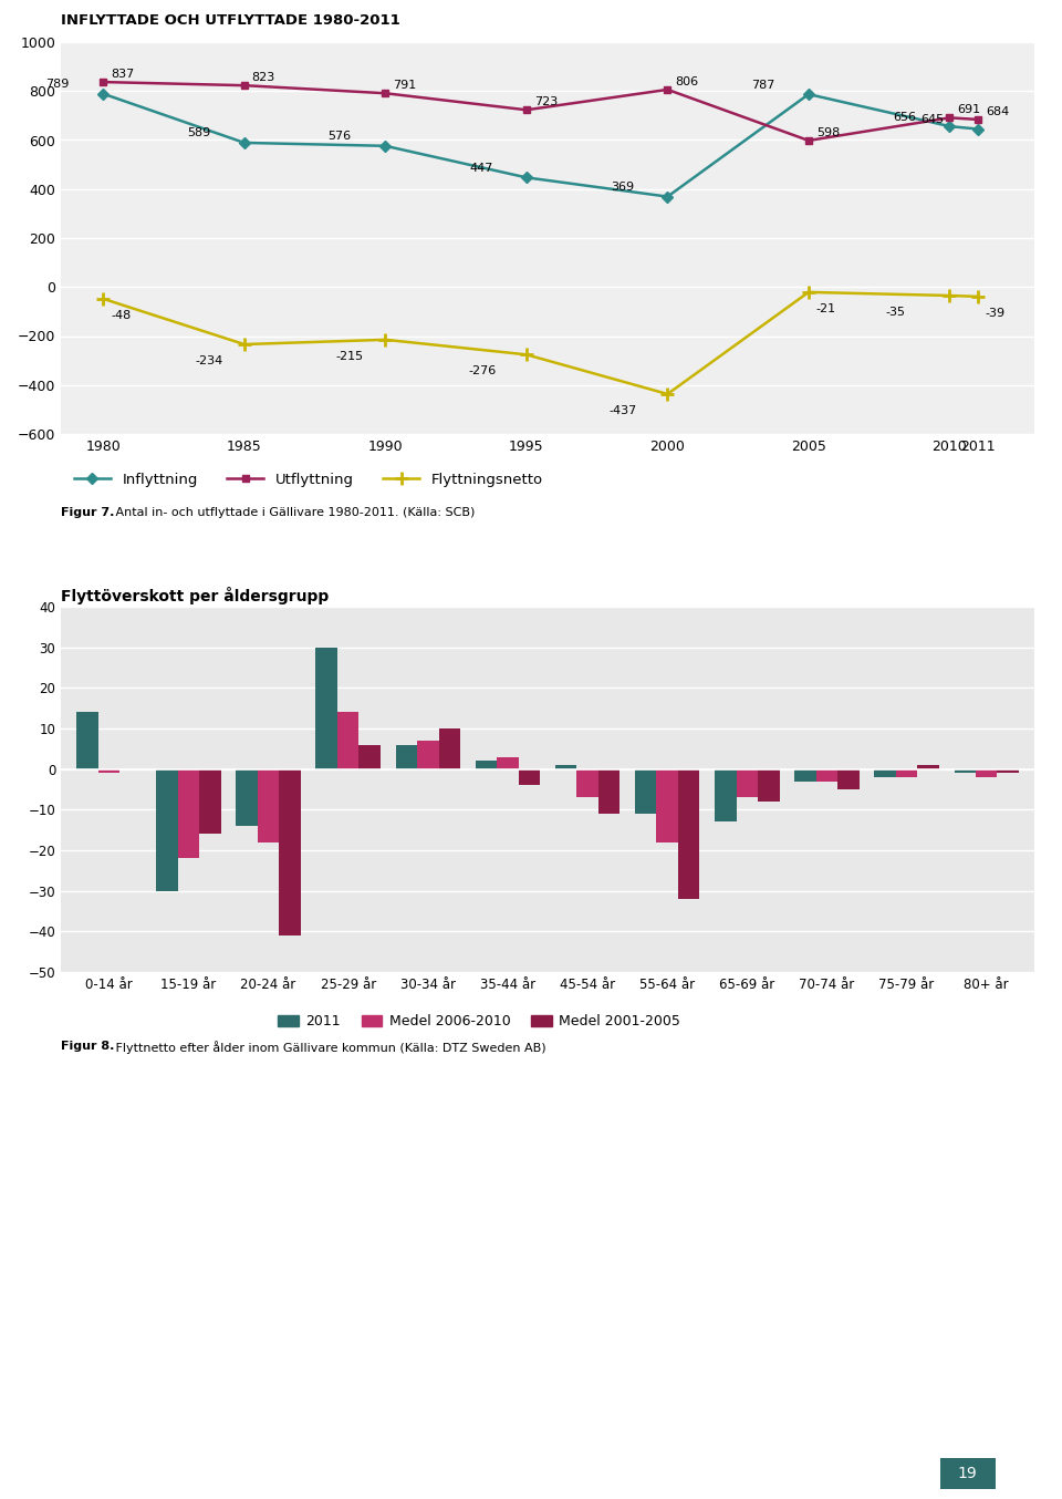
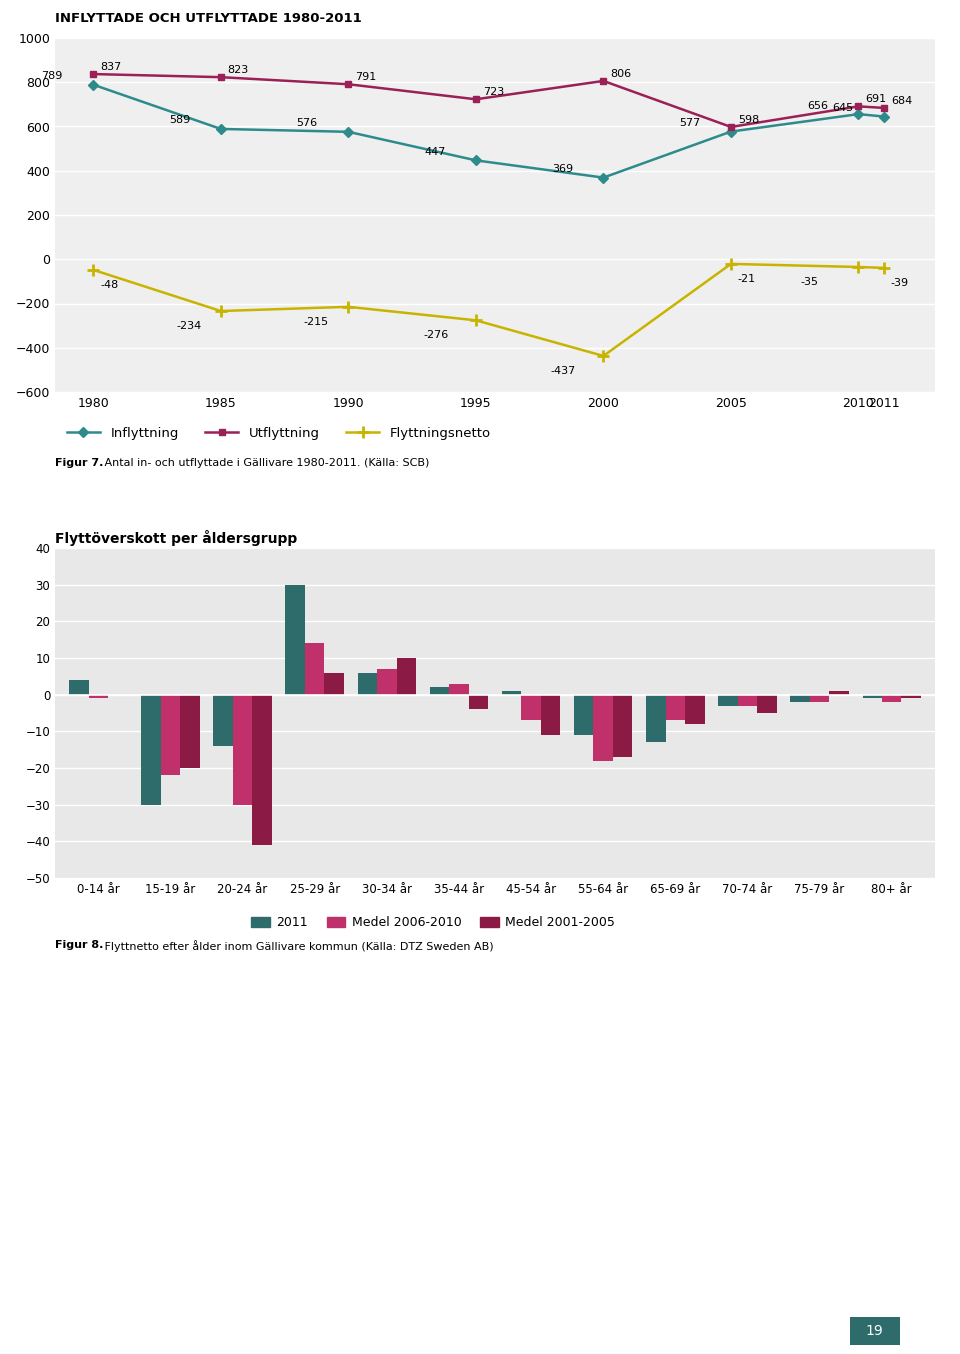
Inflyttning/2005: 787 -> 577
2011/0-14 år: 14 -> 4
Medel 2001-2005/15-19 år: -16 -> -20
Medel 2006-2010/20-24 år: -18 -> -30
Medel 2001-2005/55-64 år: -32 -> -17
